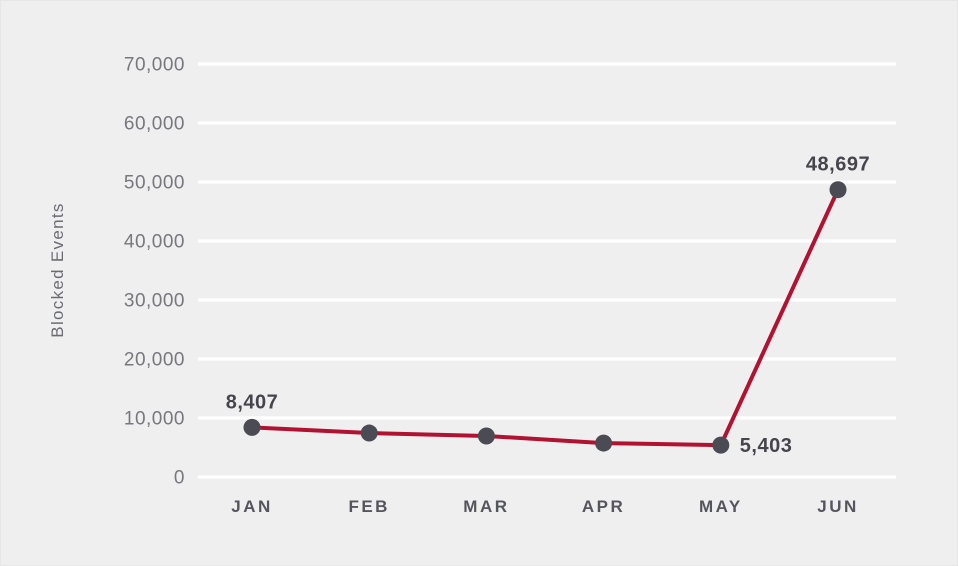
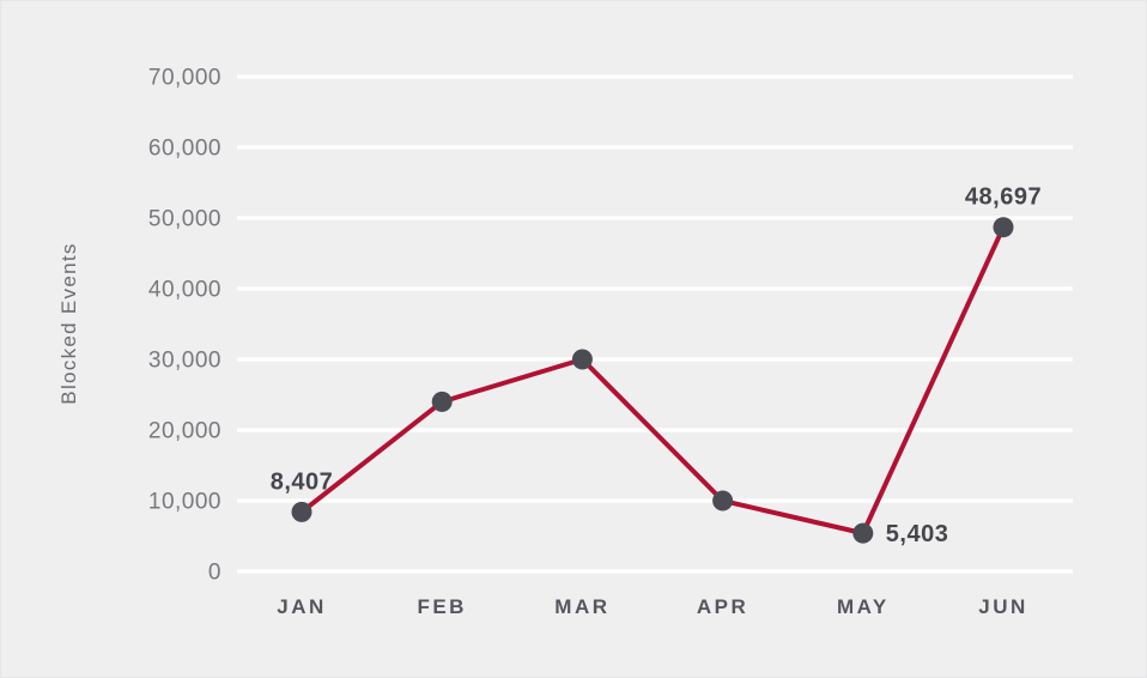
FEB: 7000 -> 24000
MAR: 7000 -> 30000
APR: 6000 -> 10000
